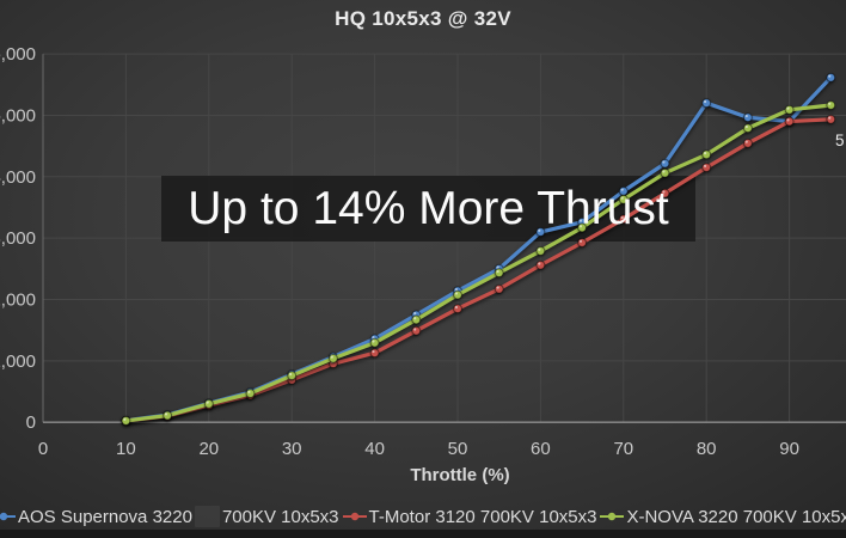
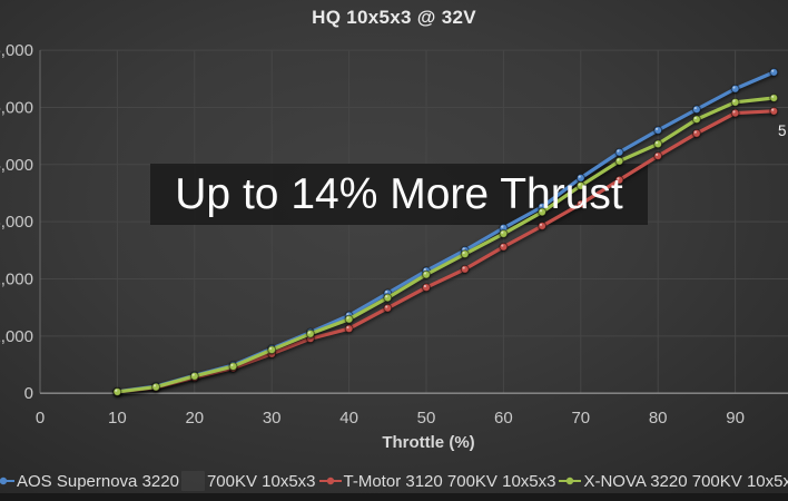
AOS Supernova 3220 700KV 10x5x3/60: 3100 -> 2900
AOS Supernova 3220 700KV 10x5x3/80: 5200 -> 4600
AOS Supernova 3220 700KV 10x5x3/90: 4900 -> 5300
